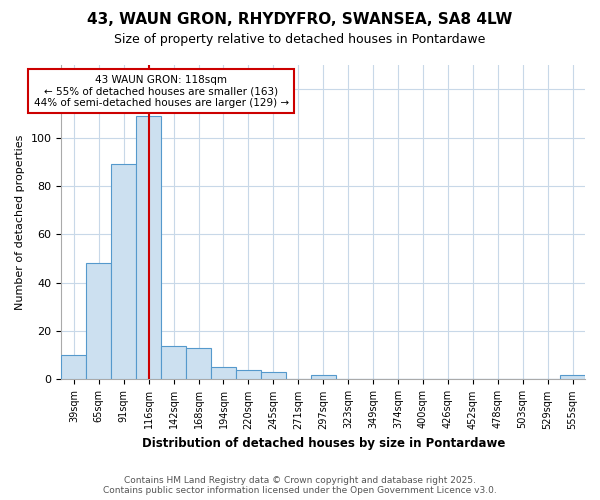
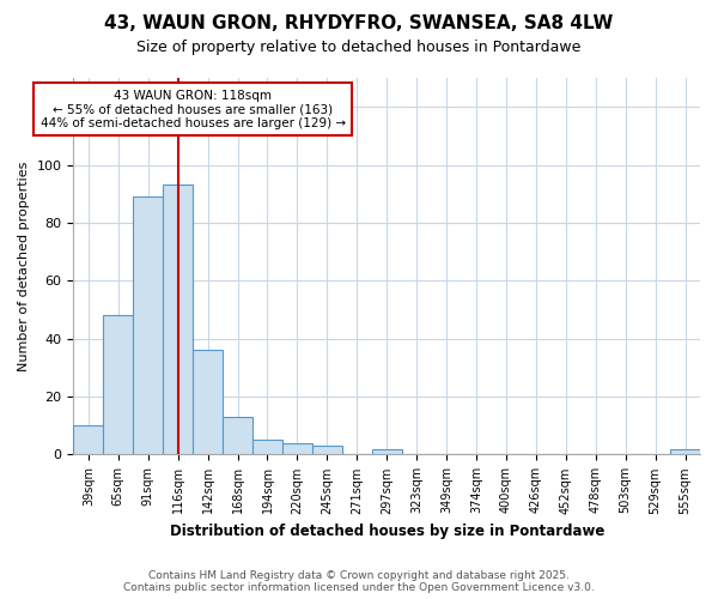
116sqm: 109 -> 93
142sqm: 14 -> 36
